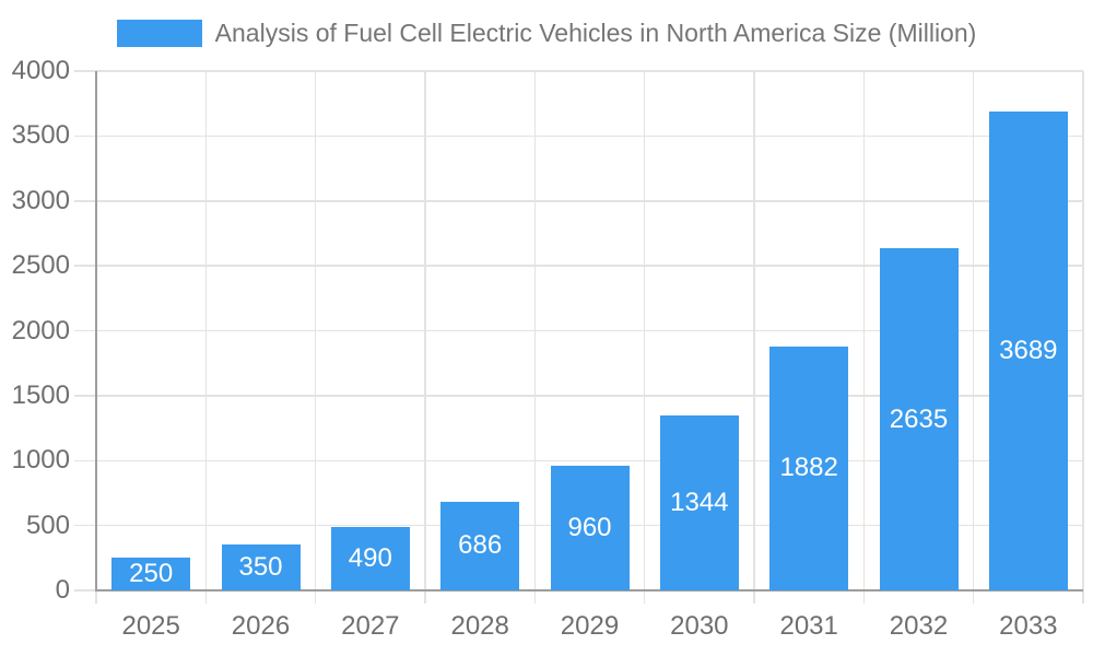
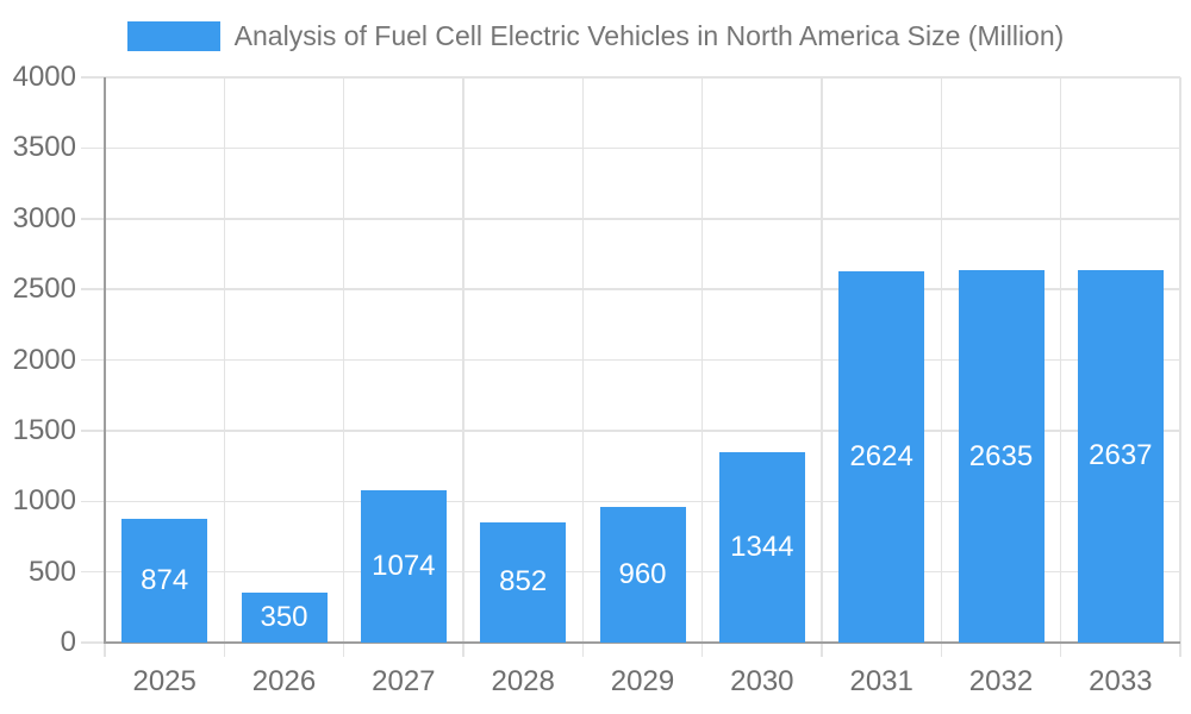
2025: 250 -> 874
2027: 490 -> 1074
2028: 686 -> 852
2031: 1882 -> 2624
2033: 3689 -> 2637
